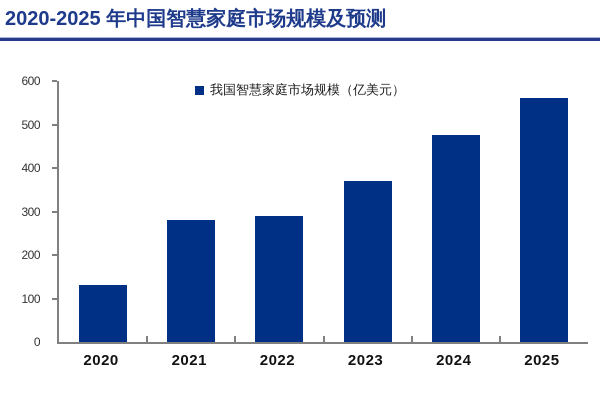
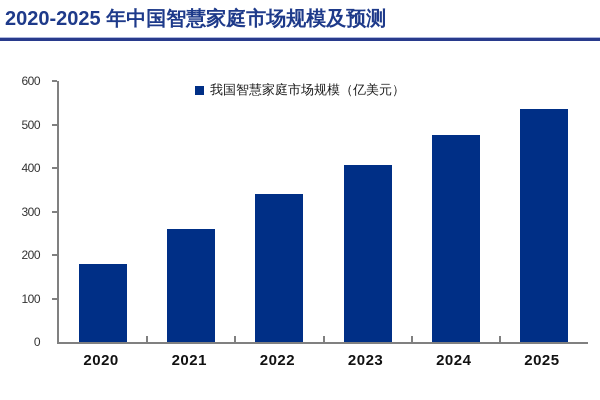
2020: 130 -> 180
2021: 280 -> 260
2022: 290 -> 340
2023: 370 -> 410
2025: 560 -> 540
